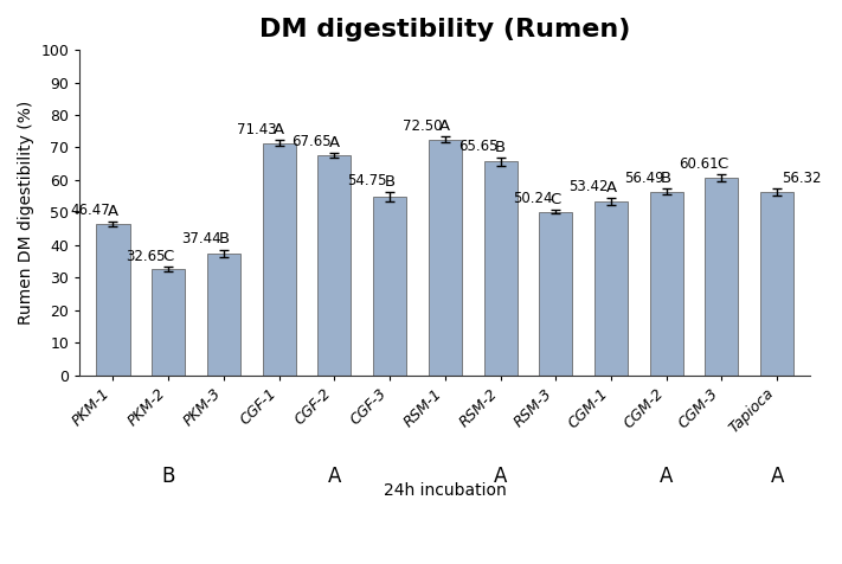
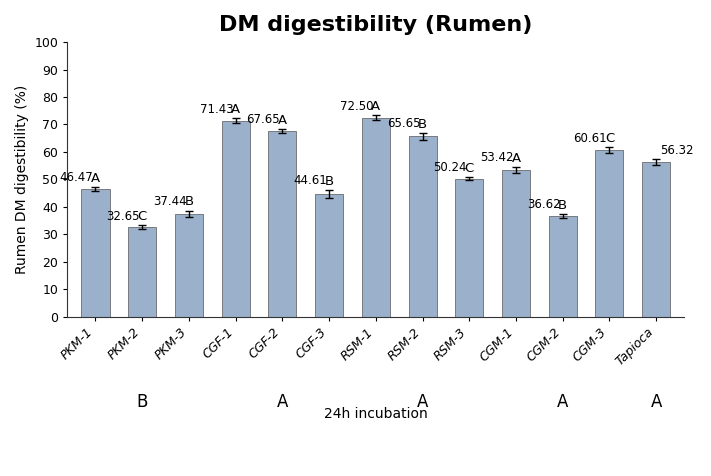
CGF-3: 54.75 -> 44.61
CGM-2: 56.49 -> 36.62
